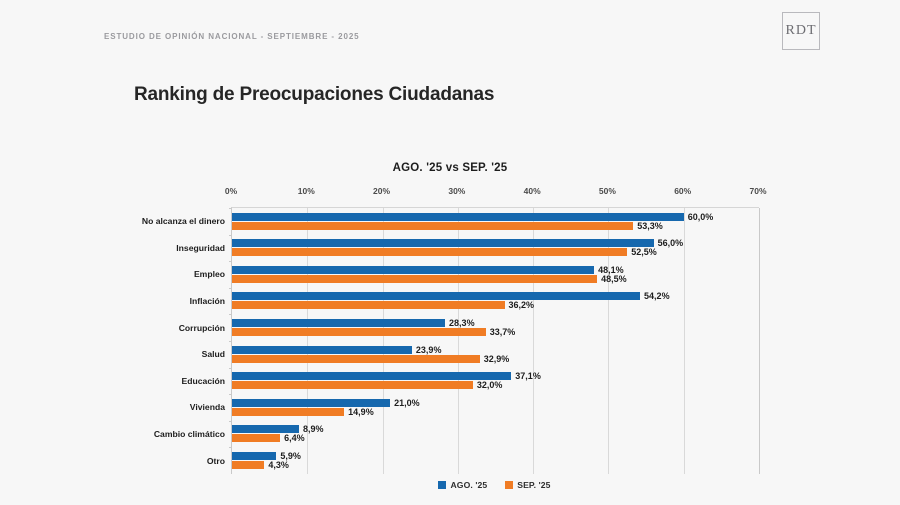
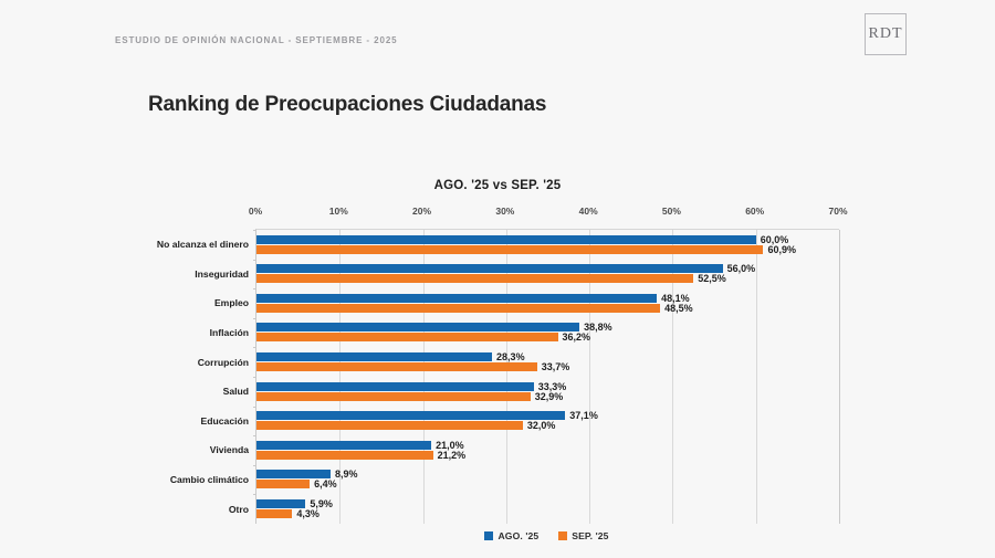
SEP. '25/No alcanza el dinero: 53,3% -> 60,9%
AGO. '25/Inflación: 54,2% -> 38,8%
AGO. '25/Salud: 23,9% -> 33,3%
SEP. '25/Vivienda: 14,9% -> 21,2%
